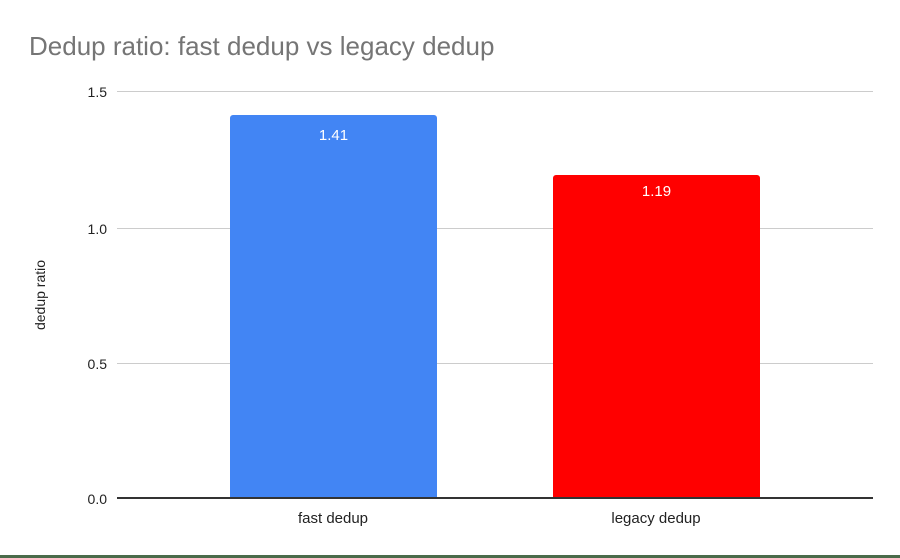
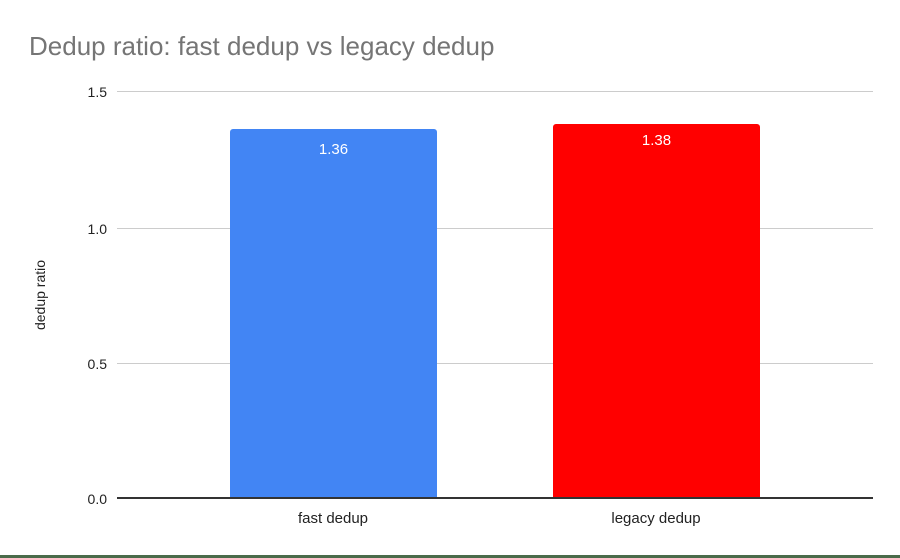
fast dedup: 1.41 -> 1.36
legacy dedup: 1.19 -> 1.38
